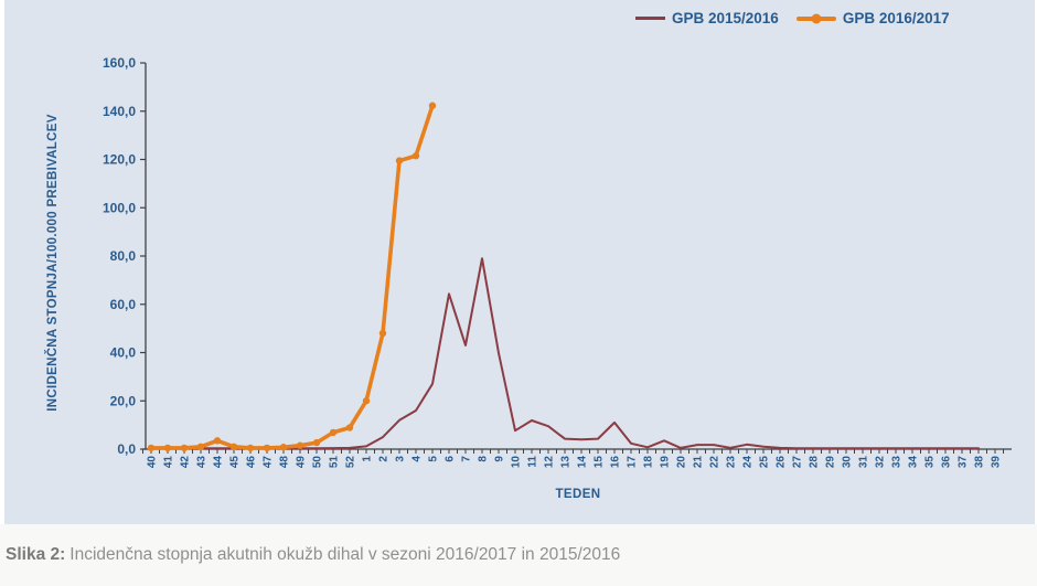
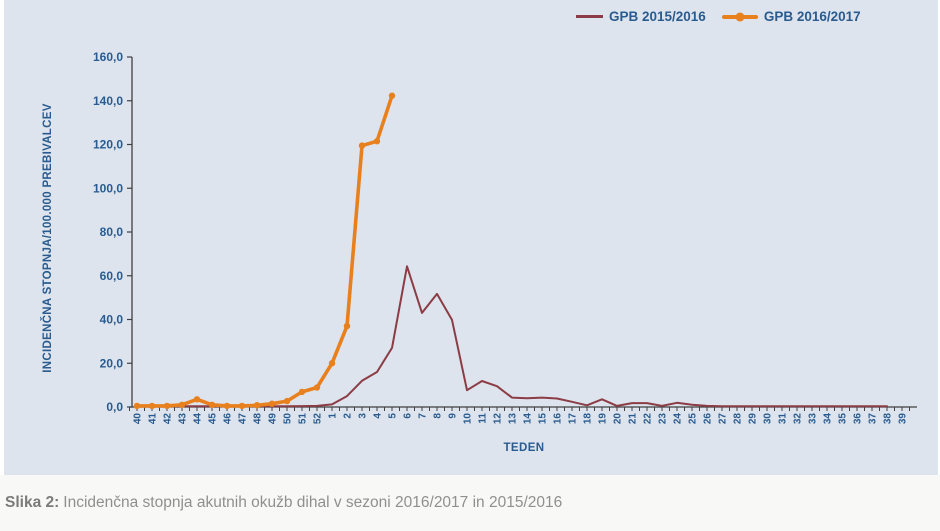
GPB 2016/2017/2: 48 -> 37
GPB 2015/2016/8: 79 -> 52
GPB 2015/2016/16: 11 -> 4
